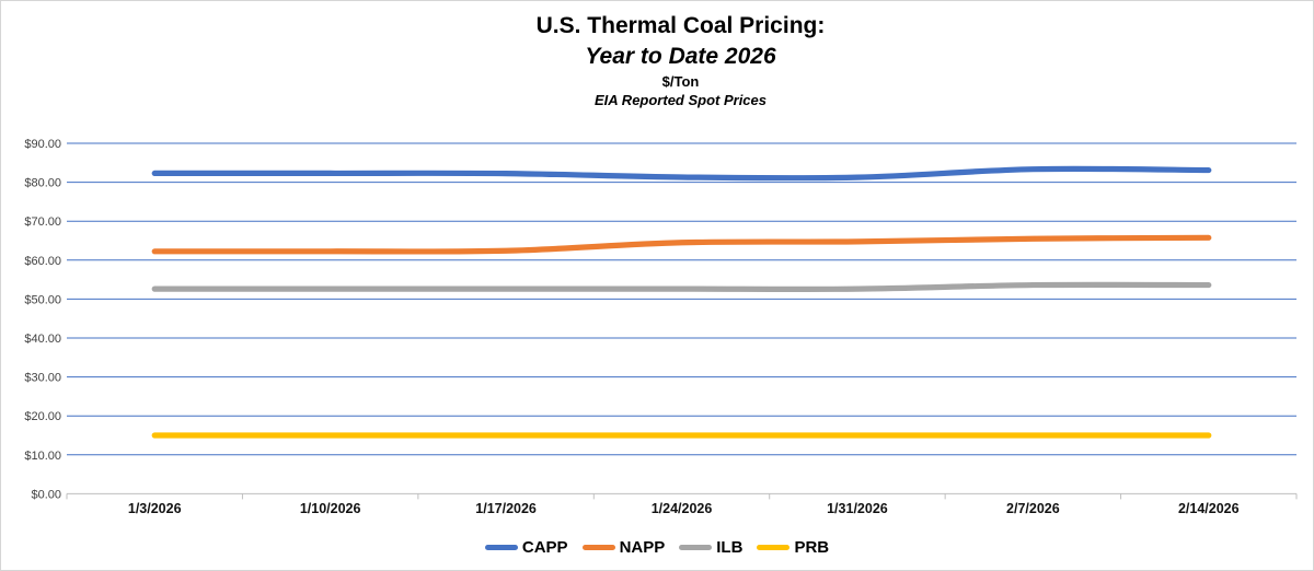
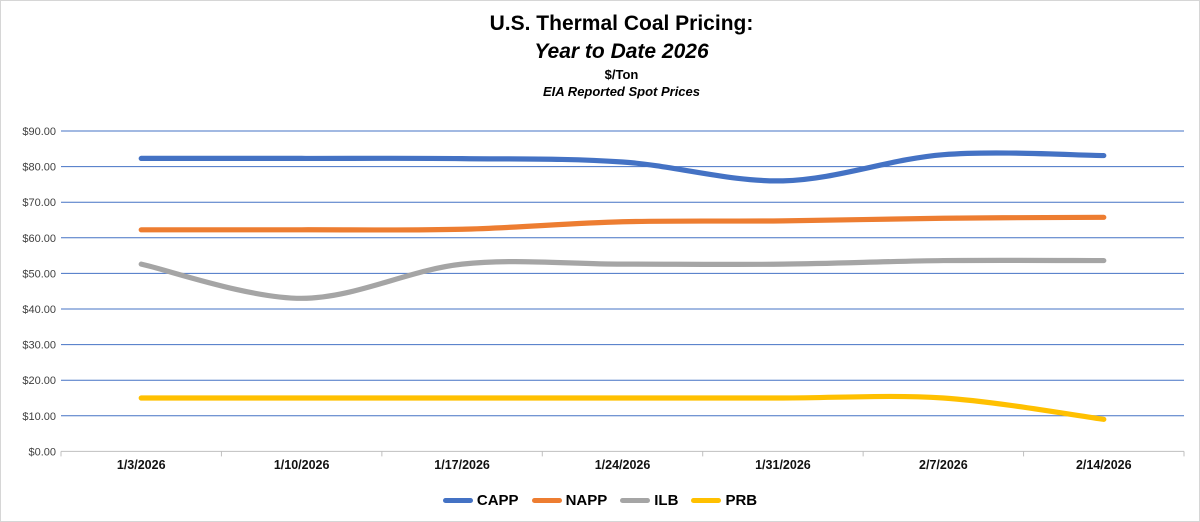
ILB/1/10/2026: $53 -> $43
CAPP/1/31/2026: $81 -> $76
PRB/2/14/2026: $15 -> $9
